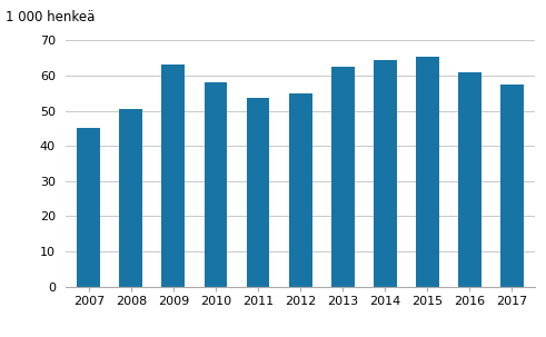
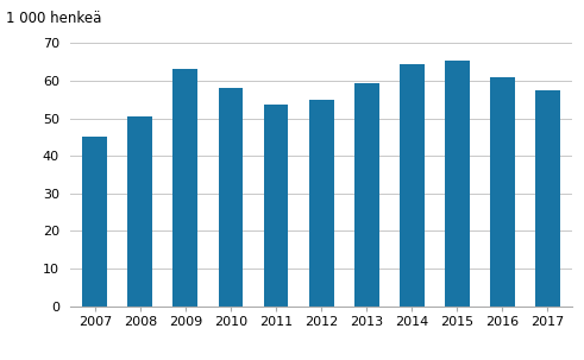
2013: 62.5 -> 59.5
